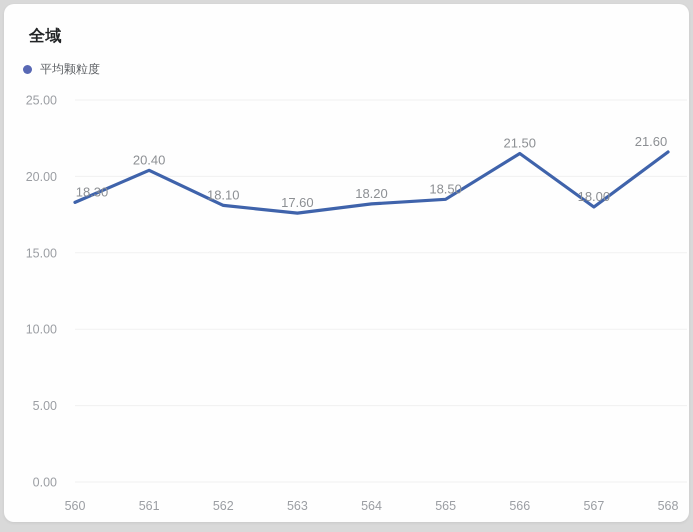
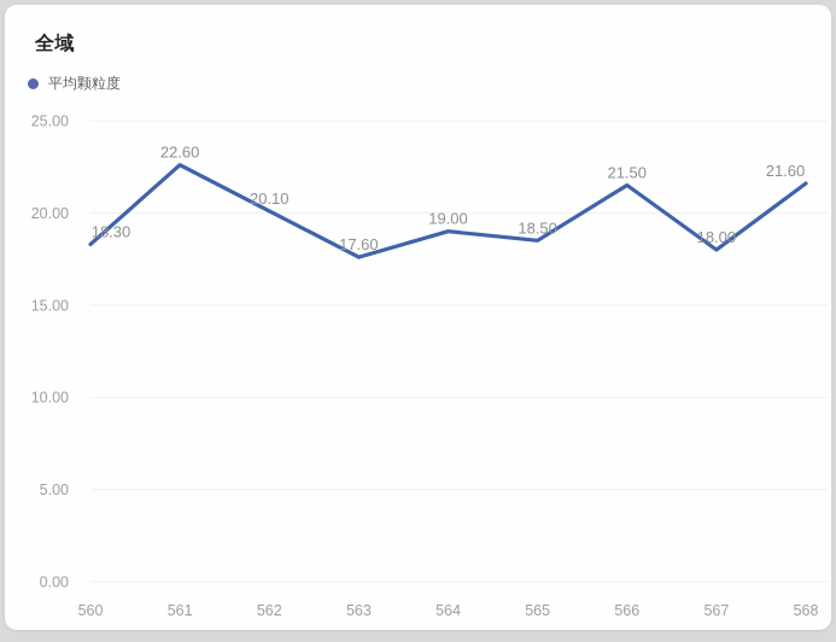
561: 20.40 -> 22.60
562: 18.10 -> 20.10
564: 18.20 -> 19.00
